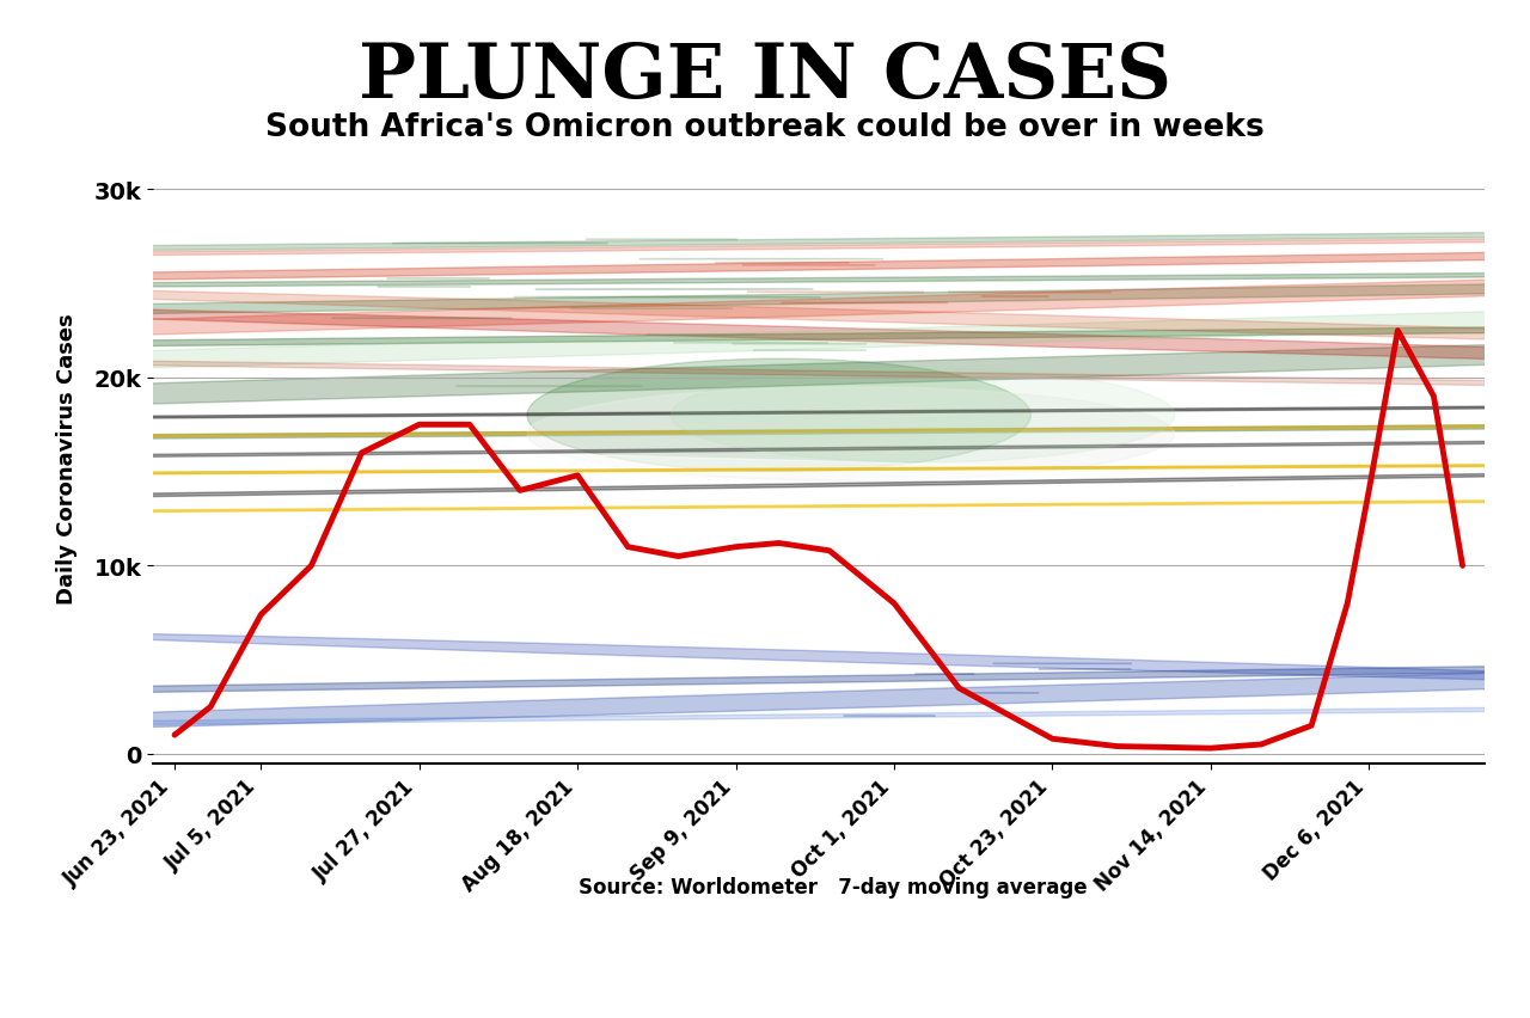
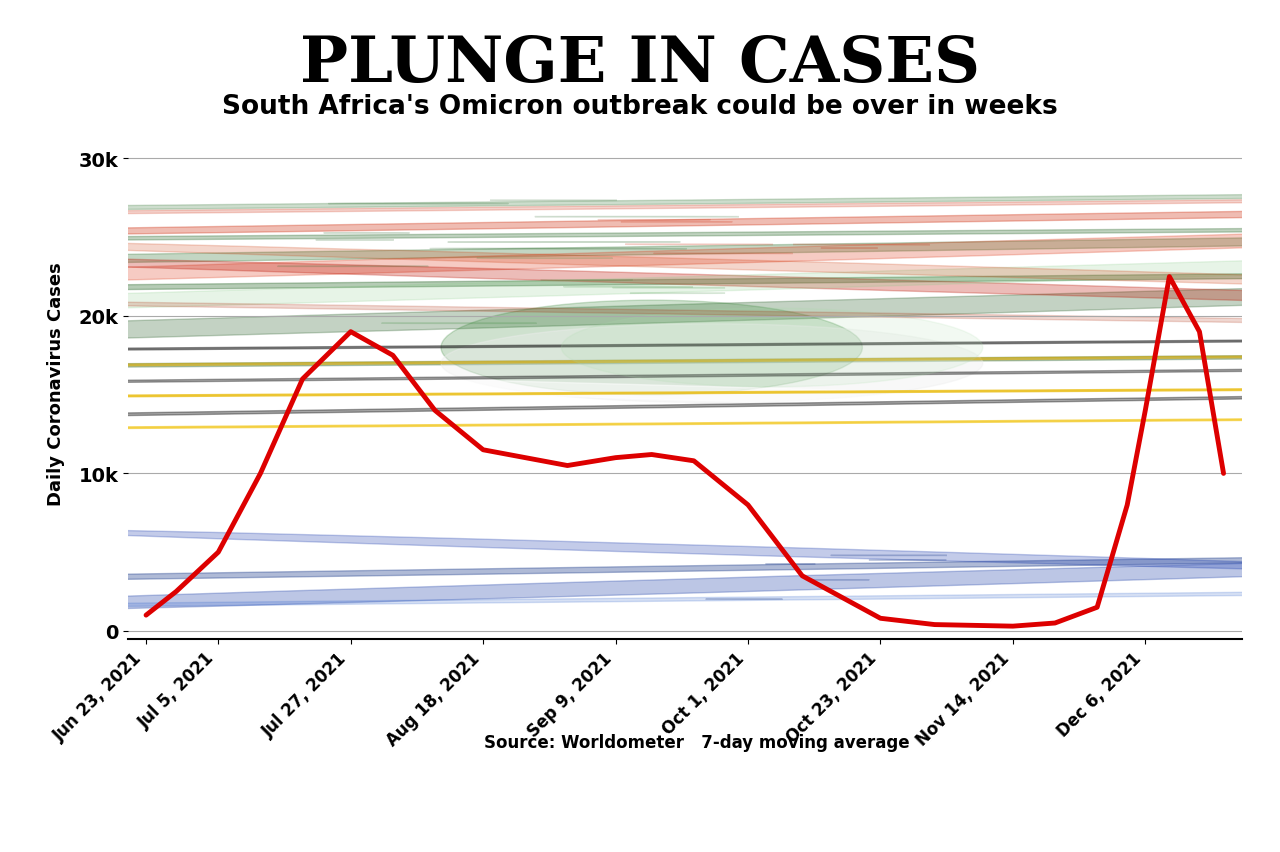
Jul 5, 2021: 7.4k -> 5.0k
Jul 27, 2021: 17.5k -> 19.0k
Aug 18, 2021: 14.8k -> 11.5k
